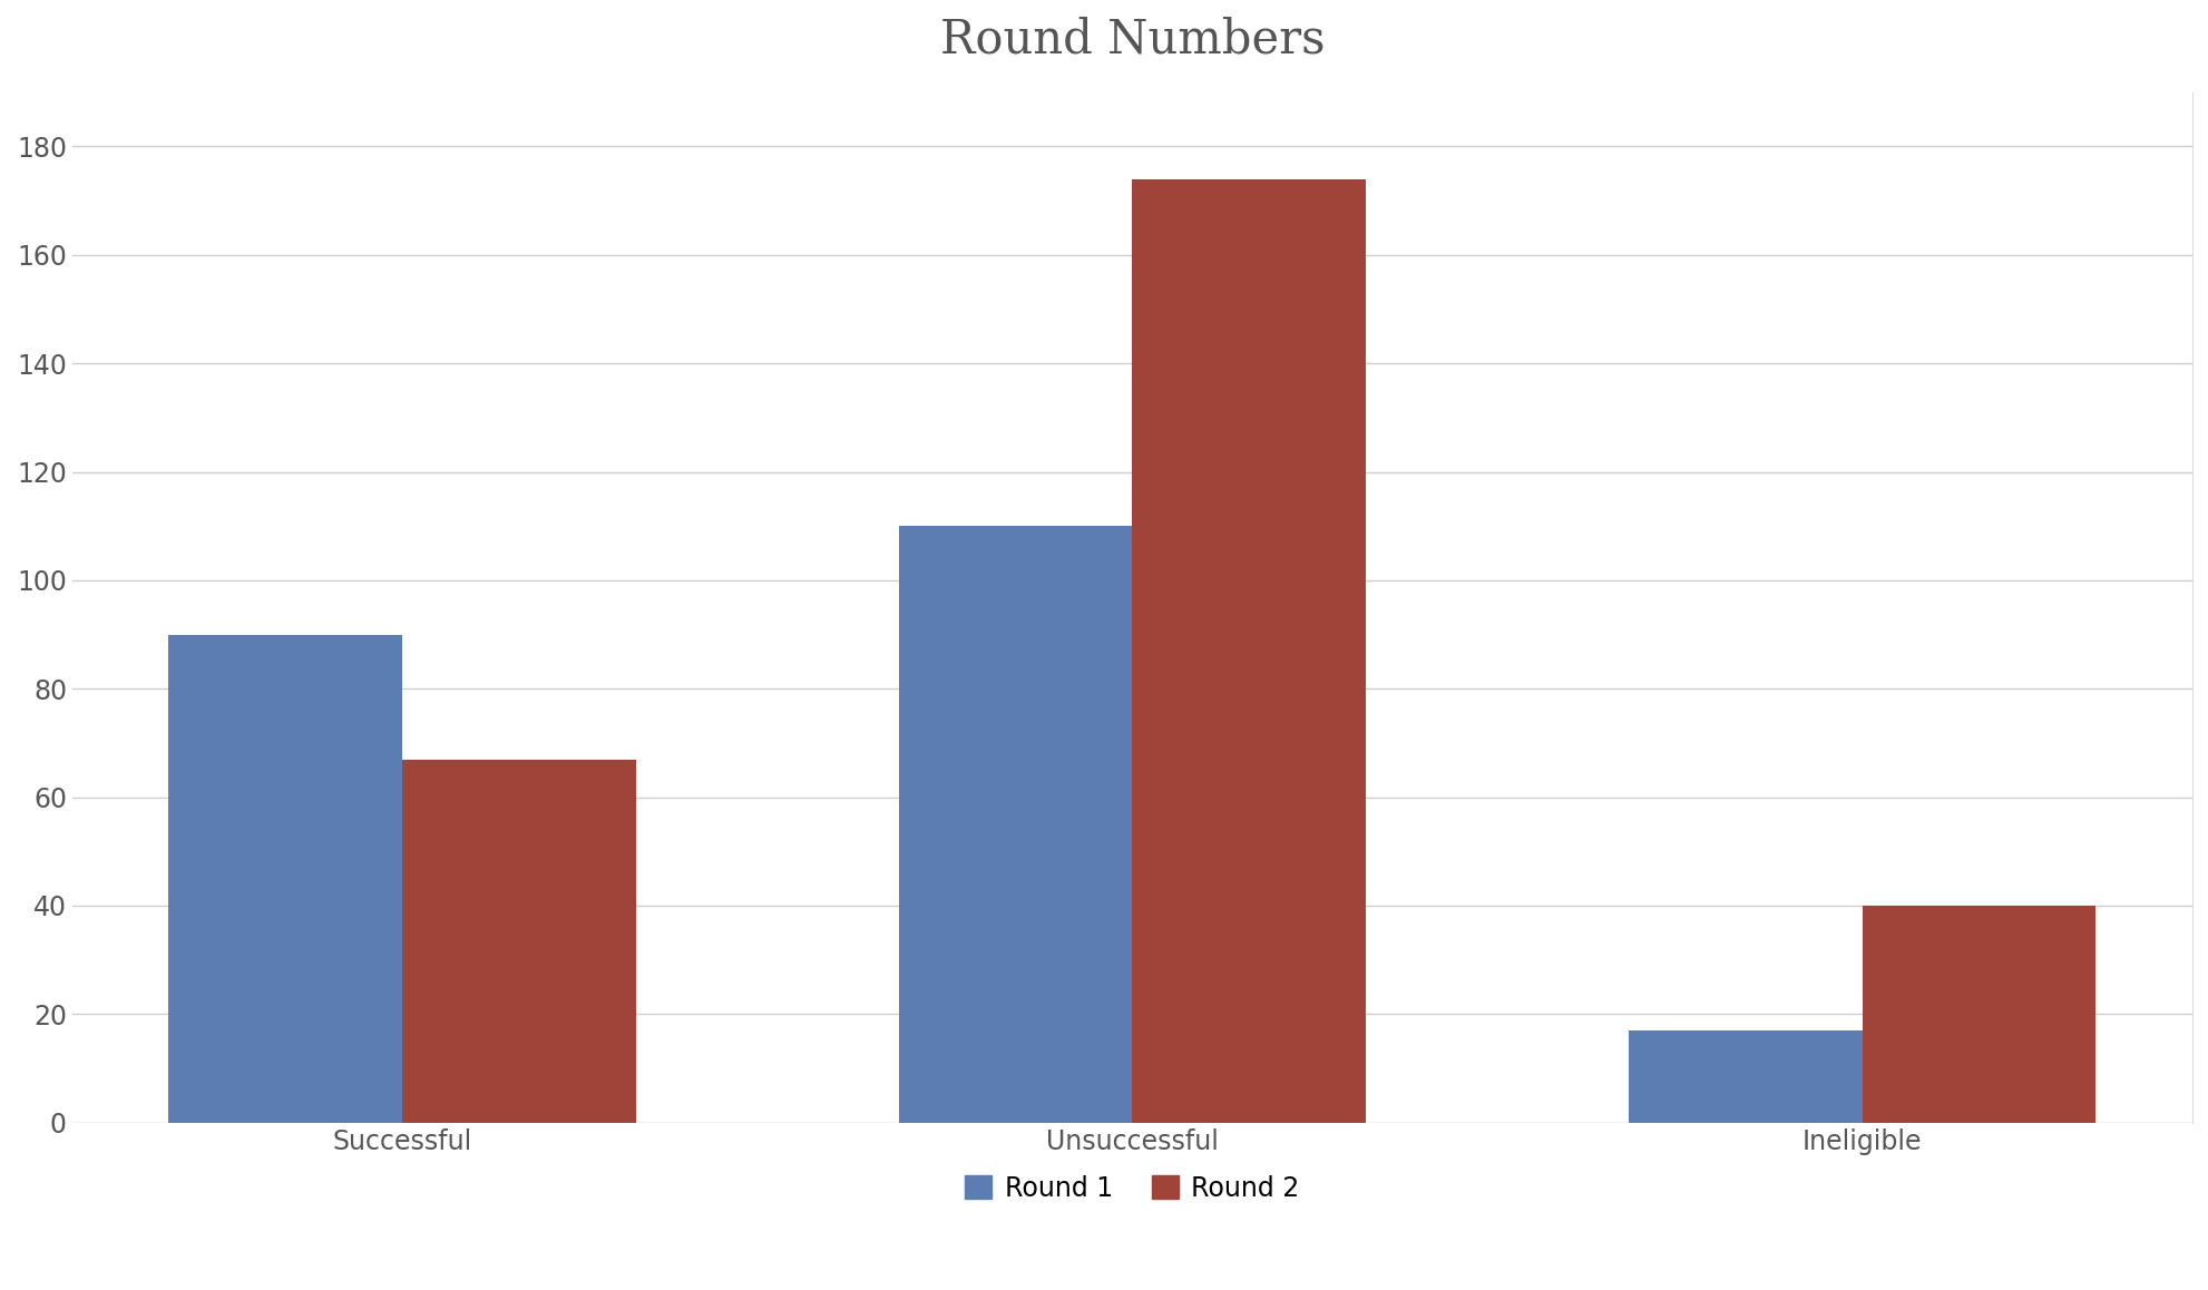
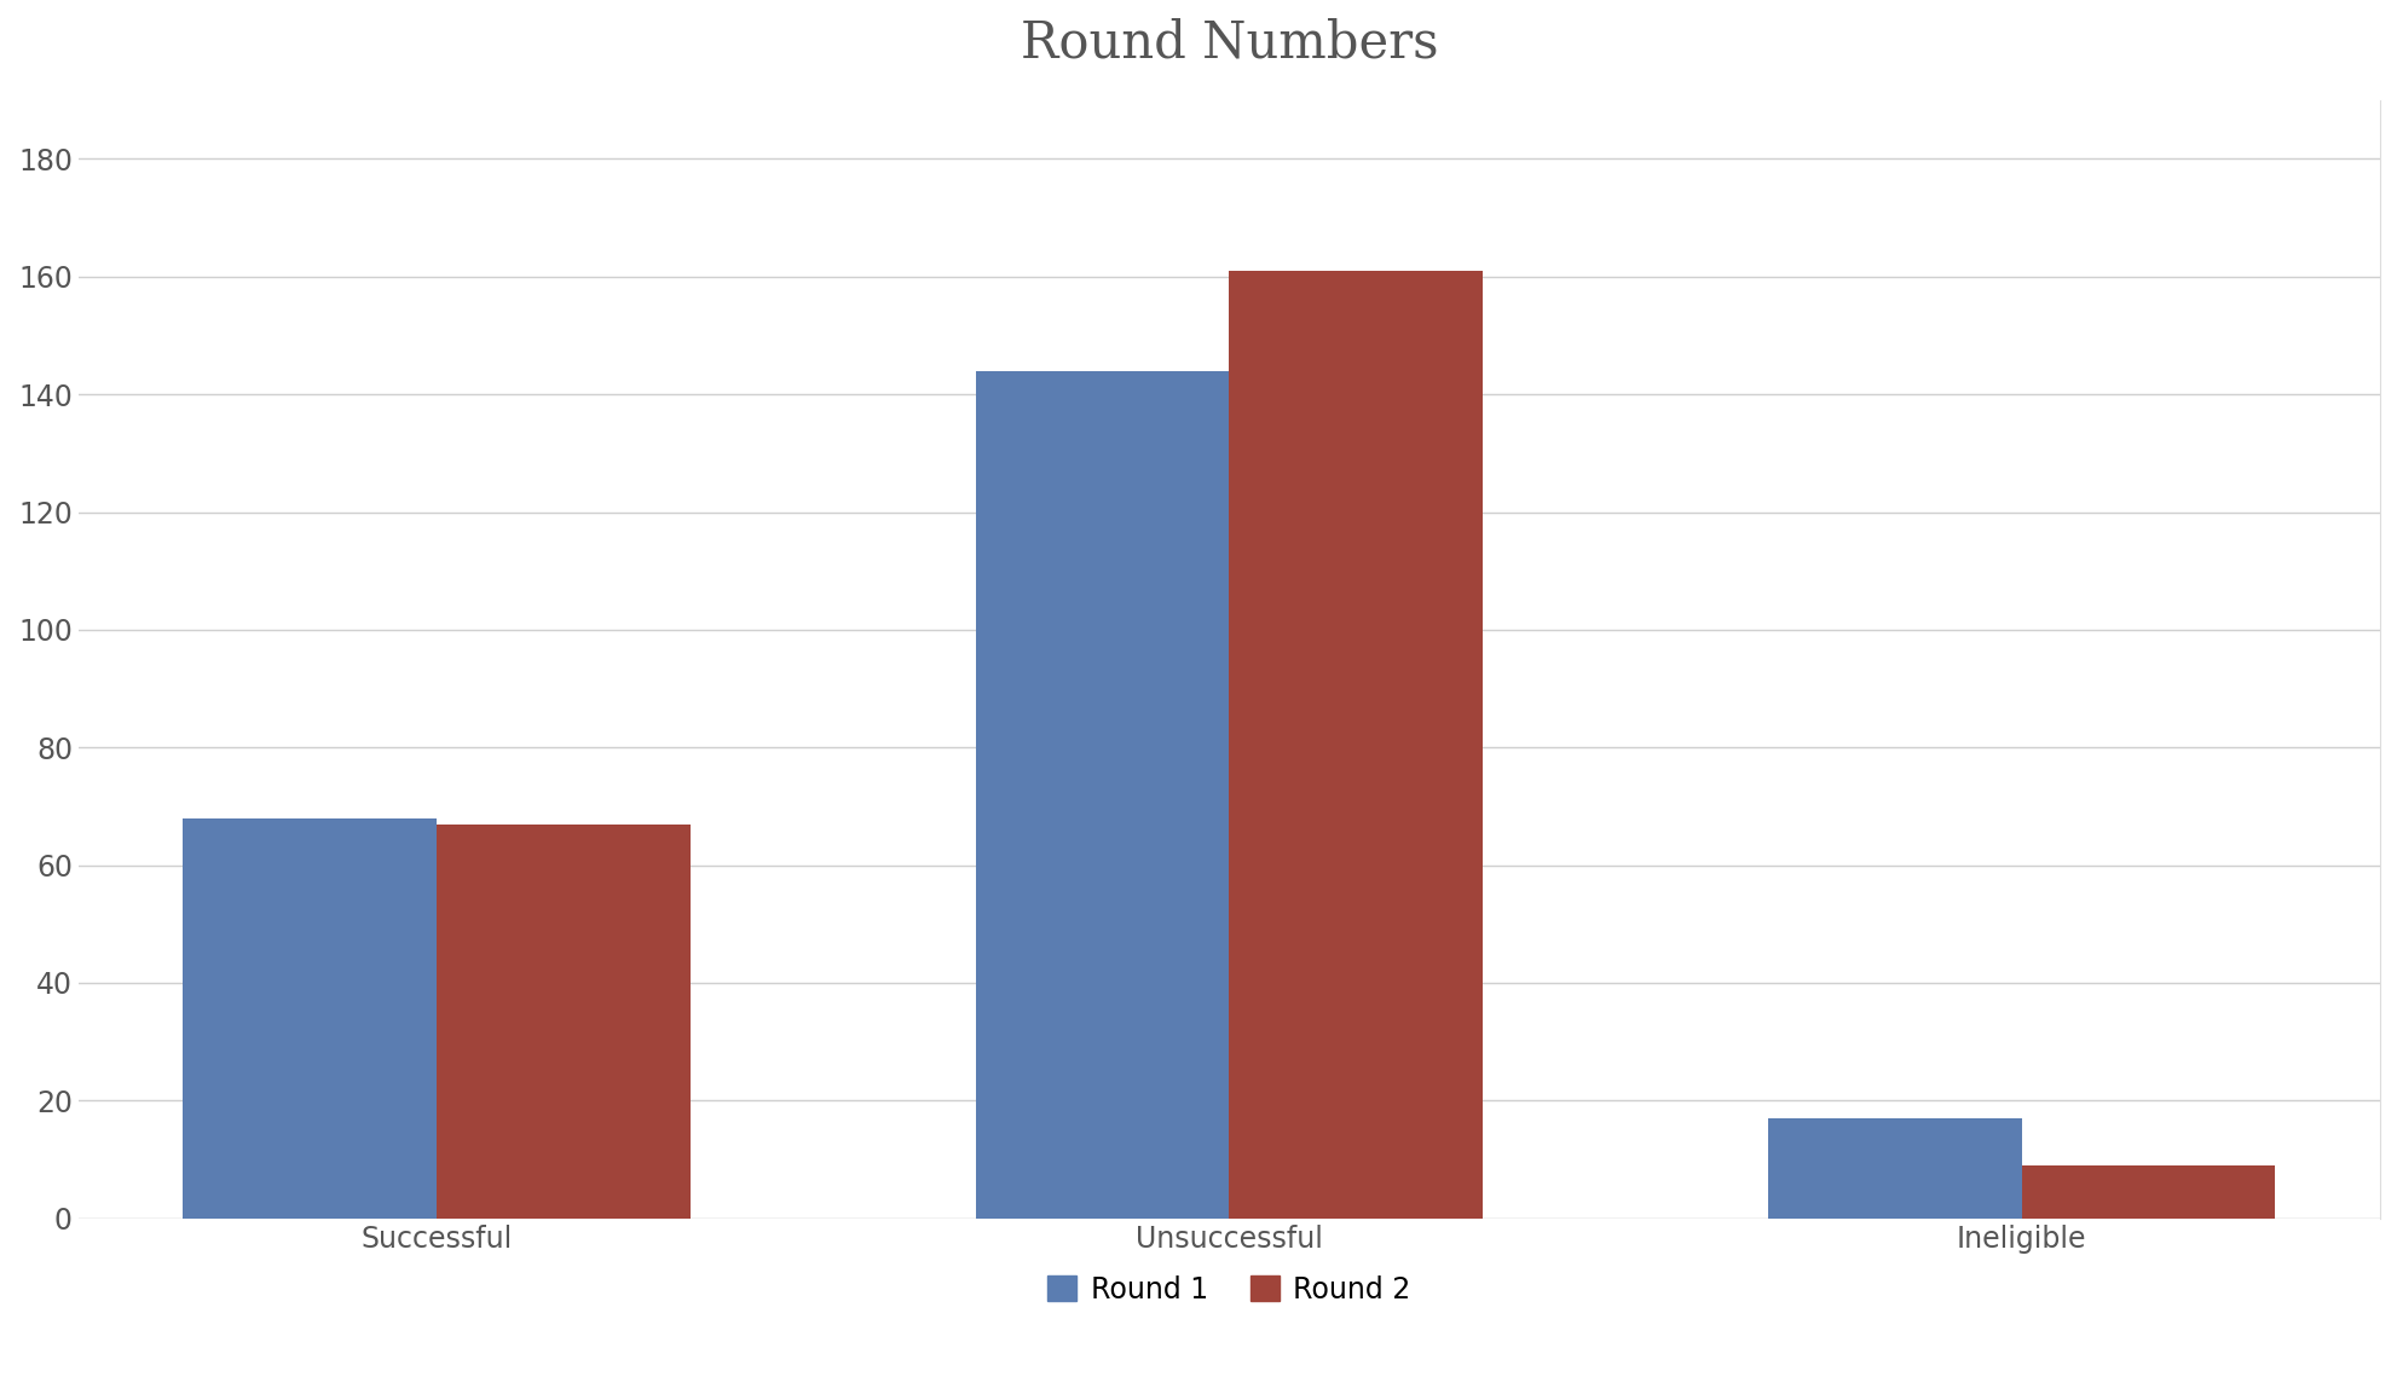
Round 1/Successful: 90 -> 68
Round 1/Unsuccessful: 110 -> 144
Round 2/Unsuccessful: 174 -> 161
Round 2/Ineligible: 40 -> 9
